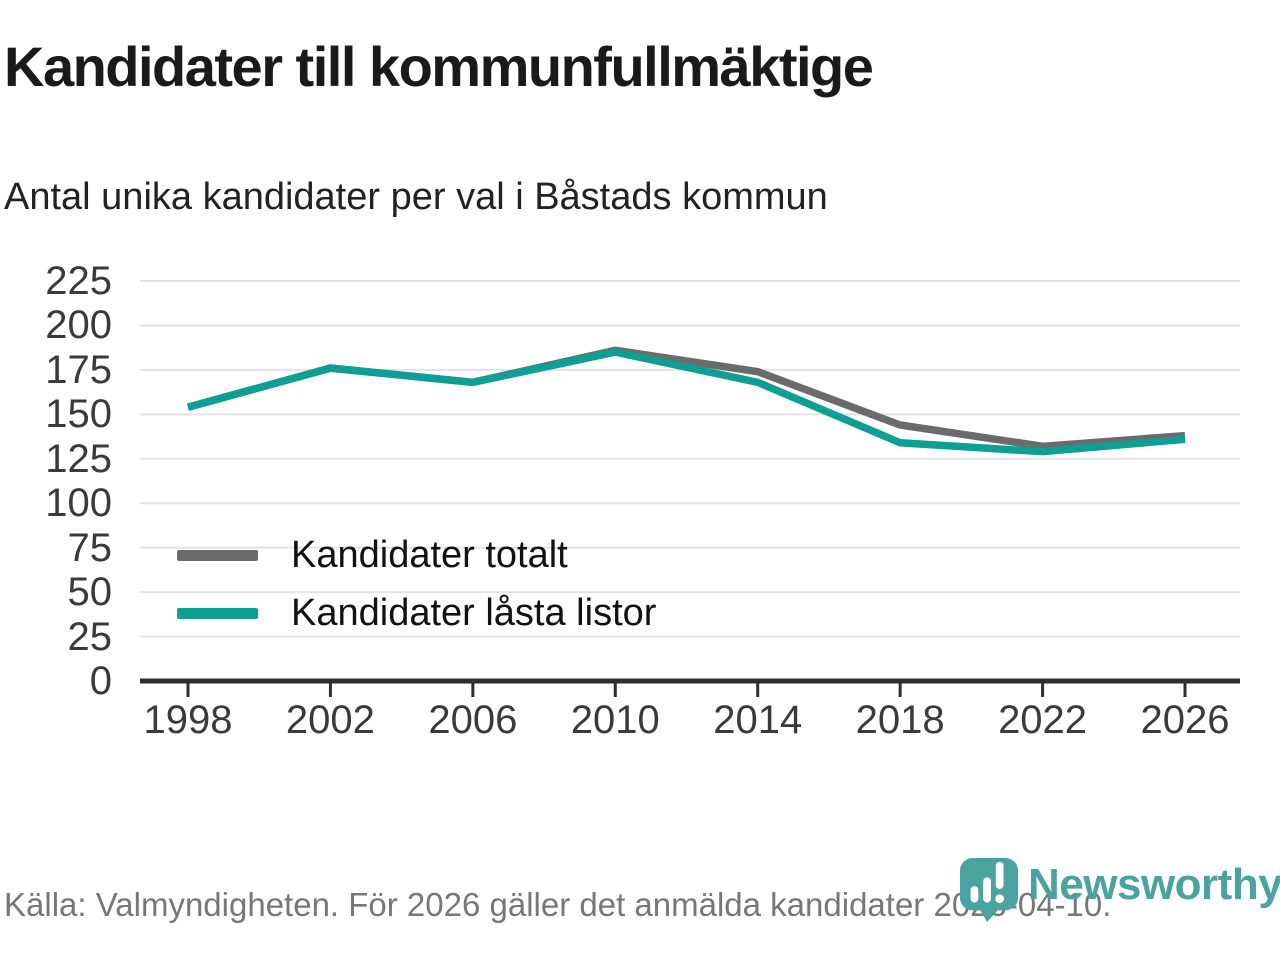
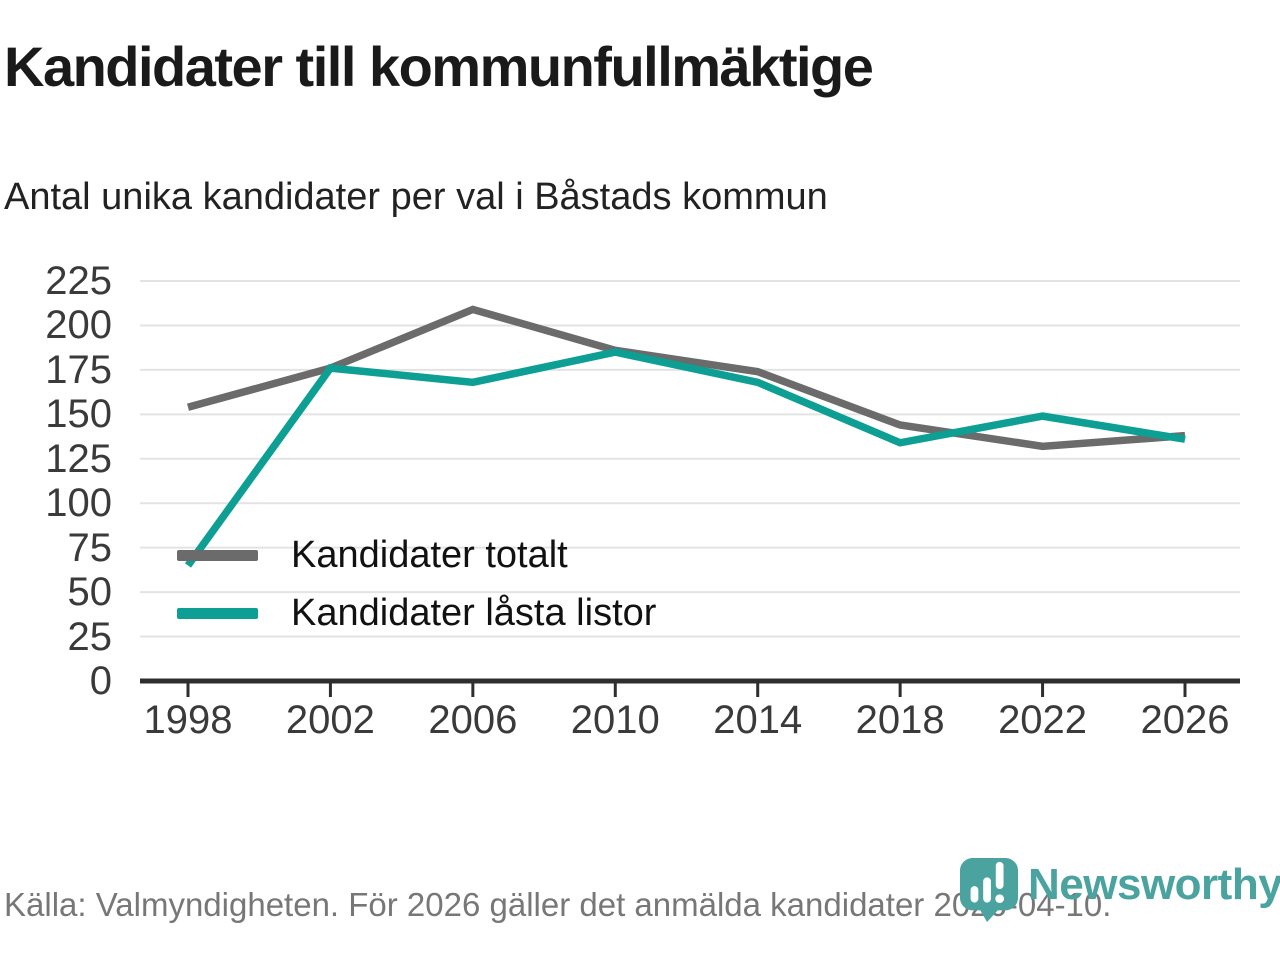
Kandidater låsta listor/1998: 154 -> 65
Kandidater totalt/2006: 168 -> 209
Kandidater låsta listor/2022: 129 -> 149
